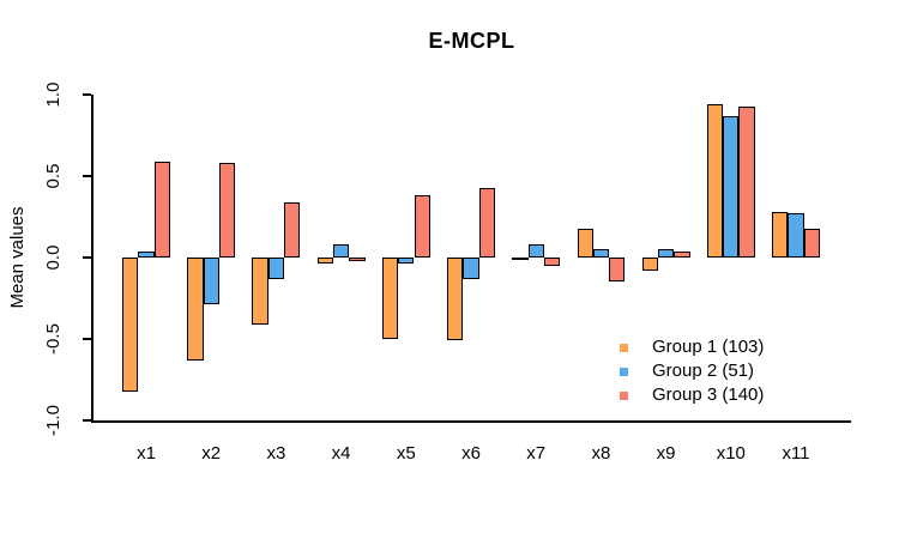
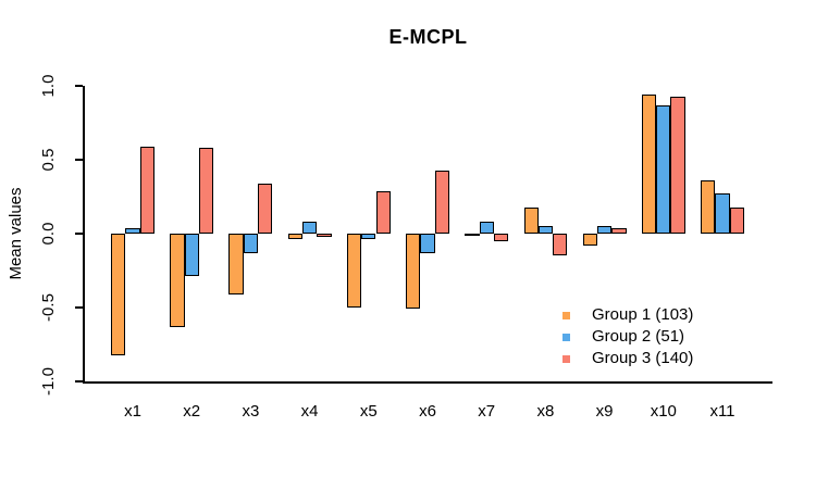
Group 3 (140)/x5: 0.38 -> 0.29
Group 1 (103)/x11: 0.28 -> 0.36
